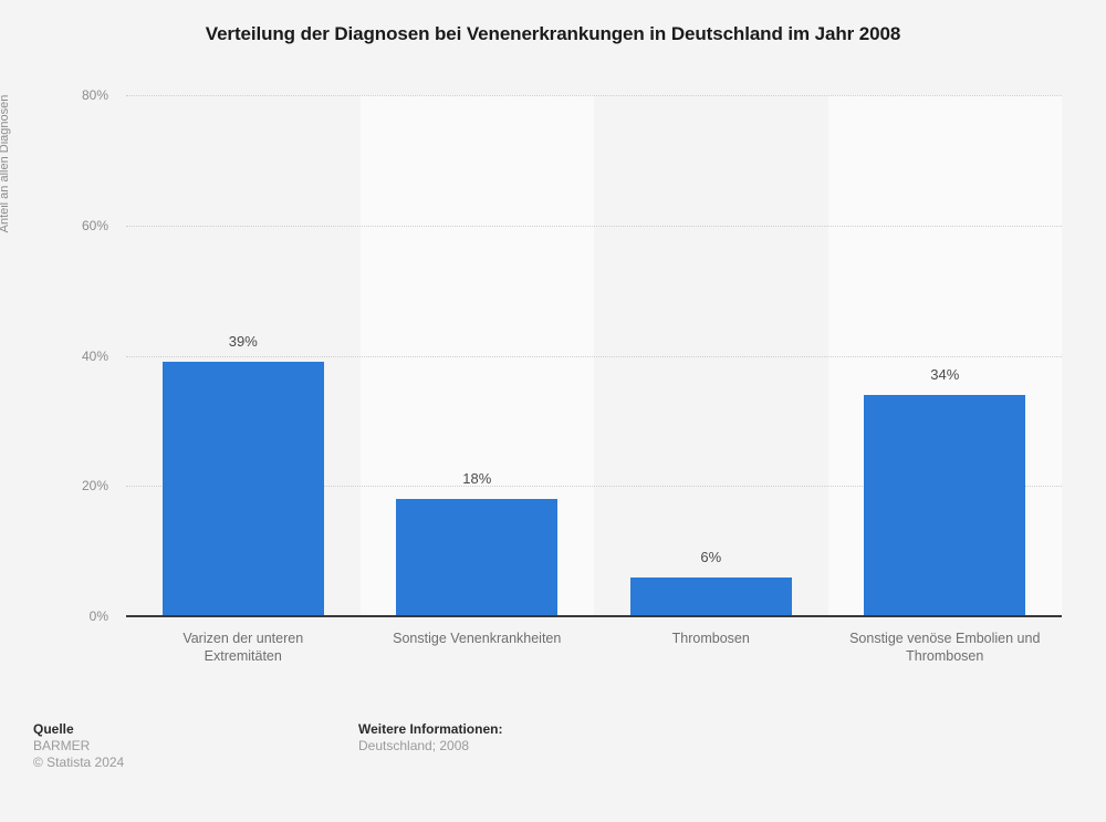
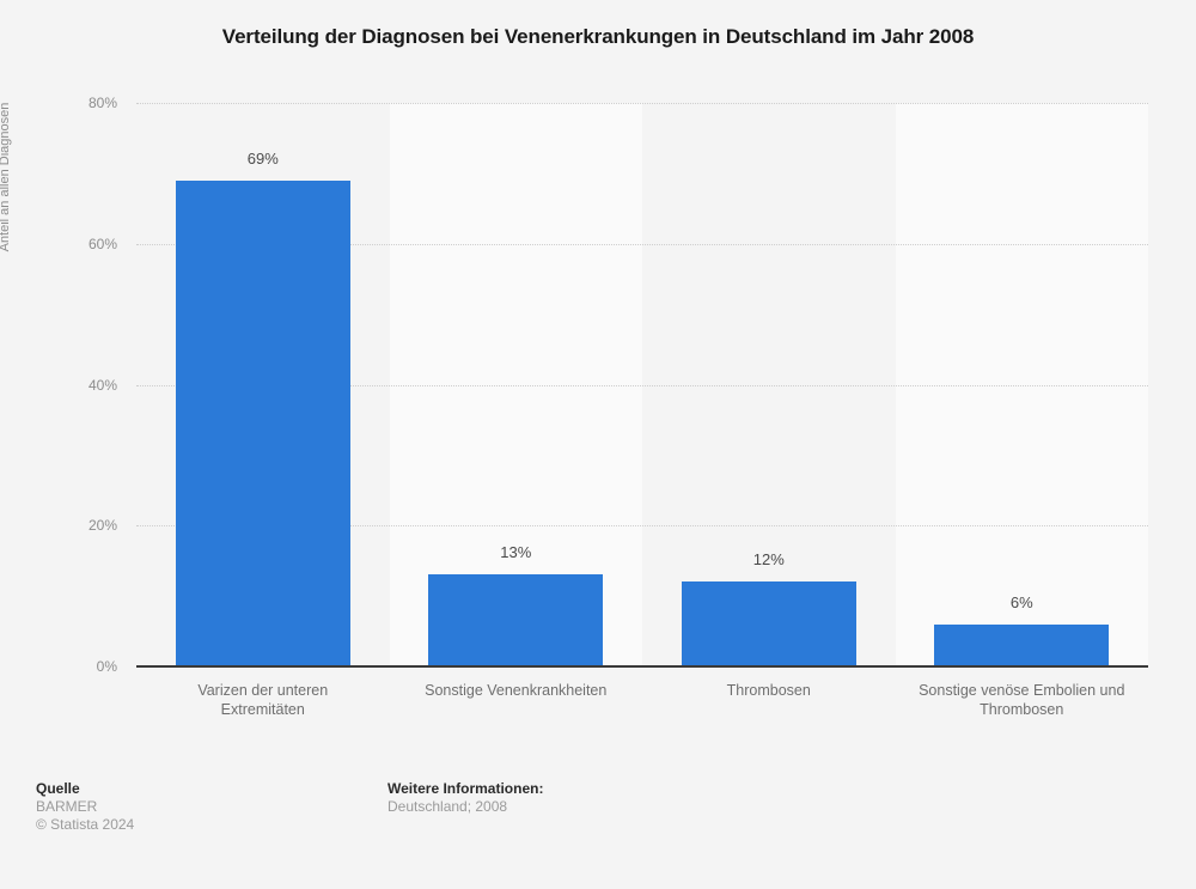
Varizen der unteren Extremitäten: 39% -> 69%
Sonstige Venenkrankheiten: 18% -> 13%
Thrombosen: 6% -> 12%
Sonstige venöse Embolien und Thrombosen: 34% -> 6%
